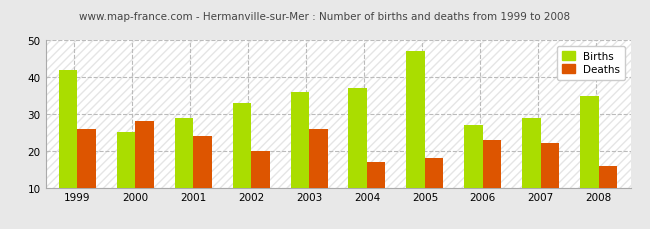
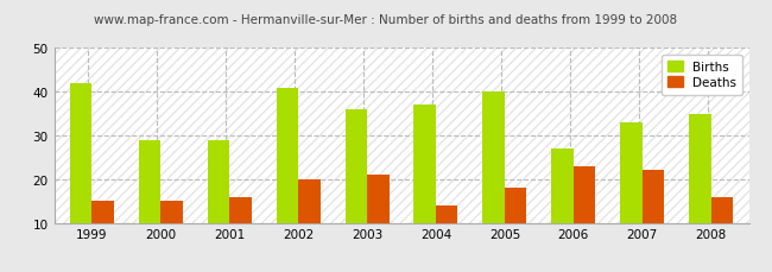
Deaths/1999: 26 -> 15
Births/2000: 25 -> 29
Deaths/2000: 28 -> 15
Deaths/2001: 24 -> 16
Births/2002: 33 -> 41
Deaths/2003: 26 -> 21
Deaths/2004: 17 -> 14
Births/2005: 47 -> 40
Births/2007: 29 -> 33
